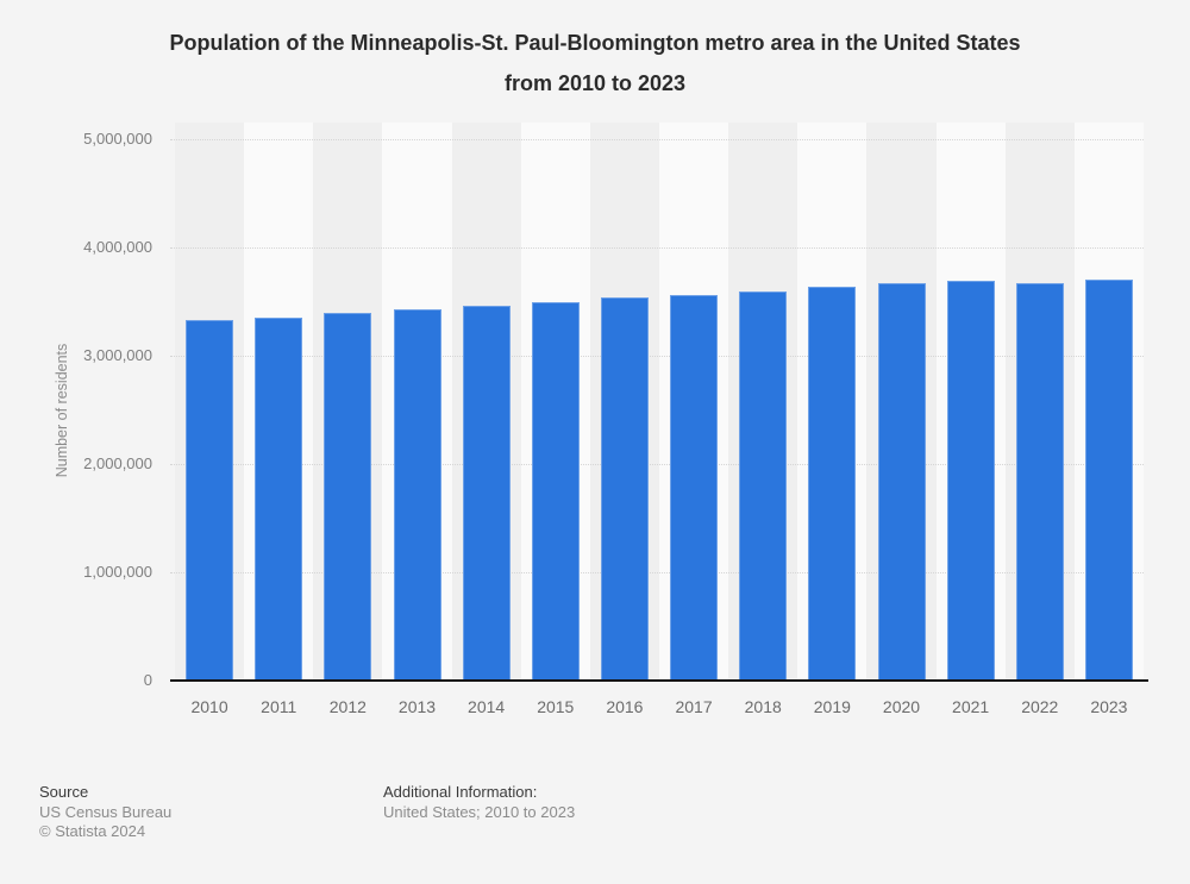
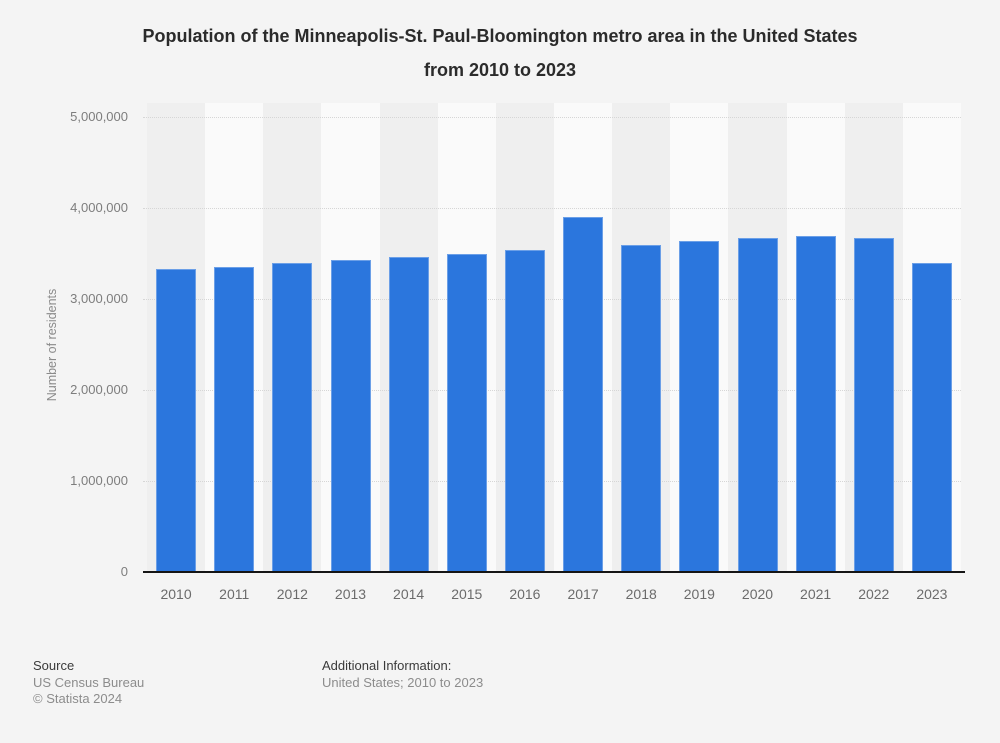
2017: 3600000 -> 3900000
2023: 3700000 -> 3400000
